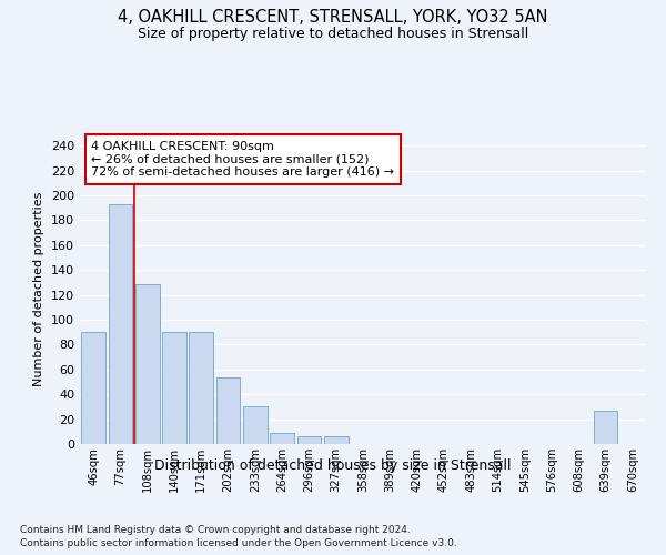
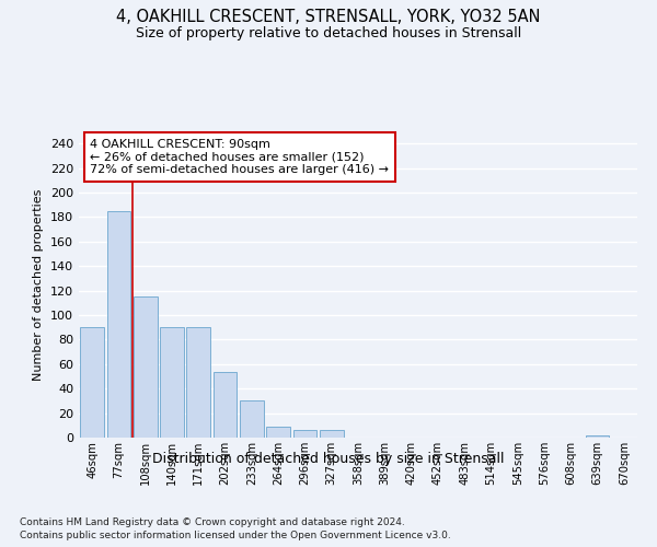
77sqm: 193 -> 185
108sqm: 129 -> 115
639sqm: 27 -> 2
